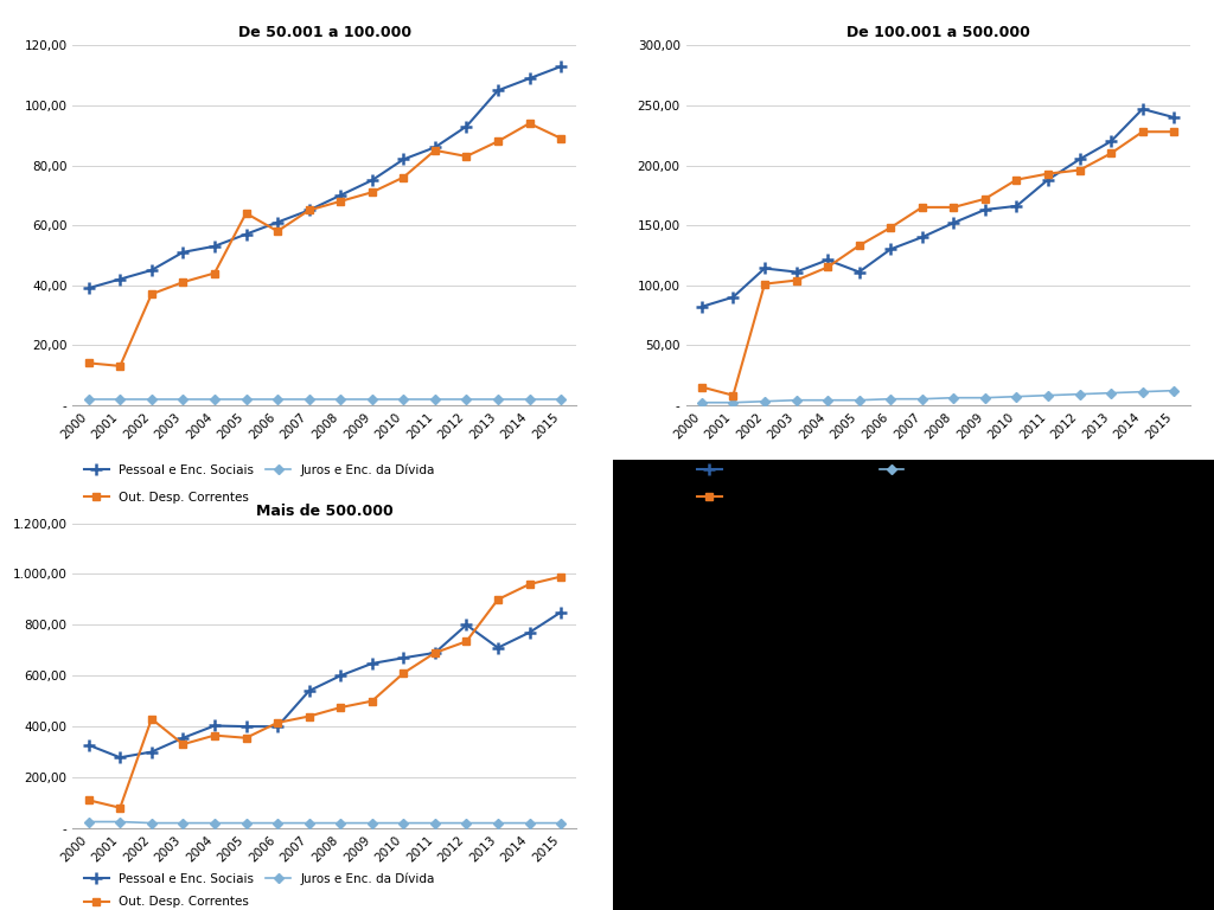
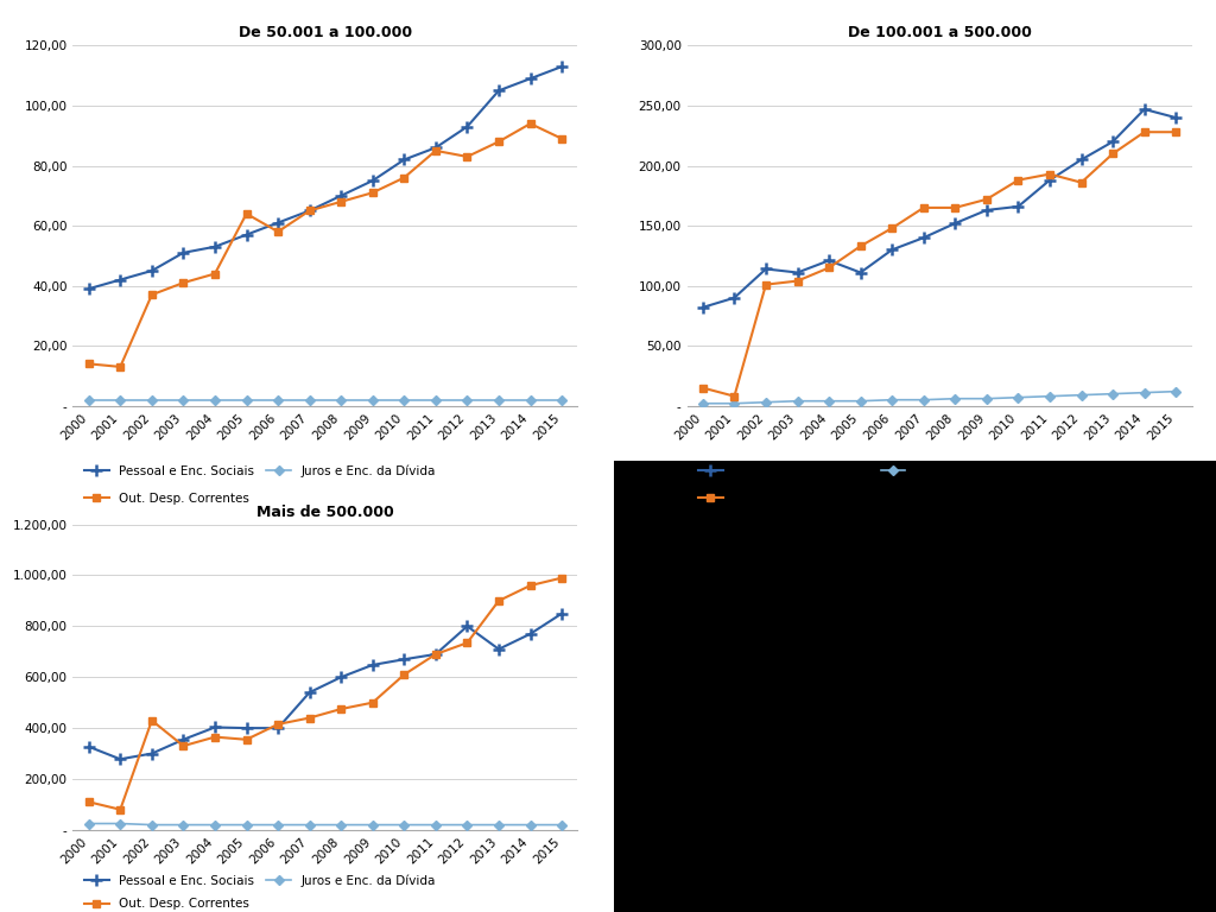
De 100.001 a 500.000/Out. Desp. Correntes/2012: 196 -> 186
